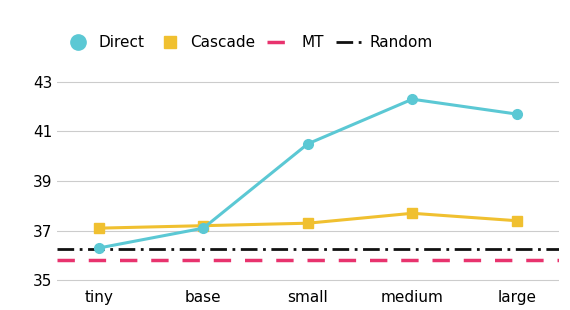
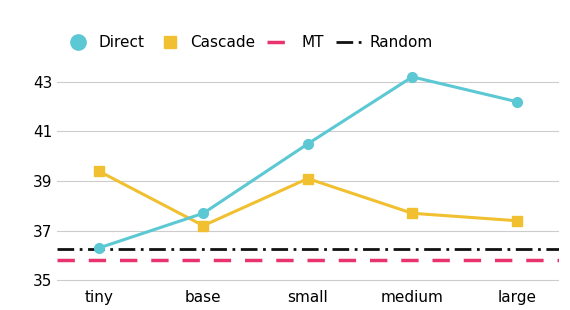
Cascade/tiny: 37.1 -> 39.4
Direct/base: 37.1 -> 37.7
Cascade/small: 37.3 -> 39.1
Direct/medium: 42.3 -> 43.2
Direct/large: 41.7 -> 42.2
